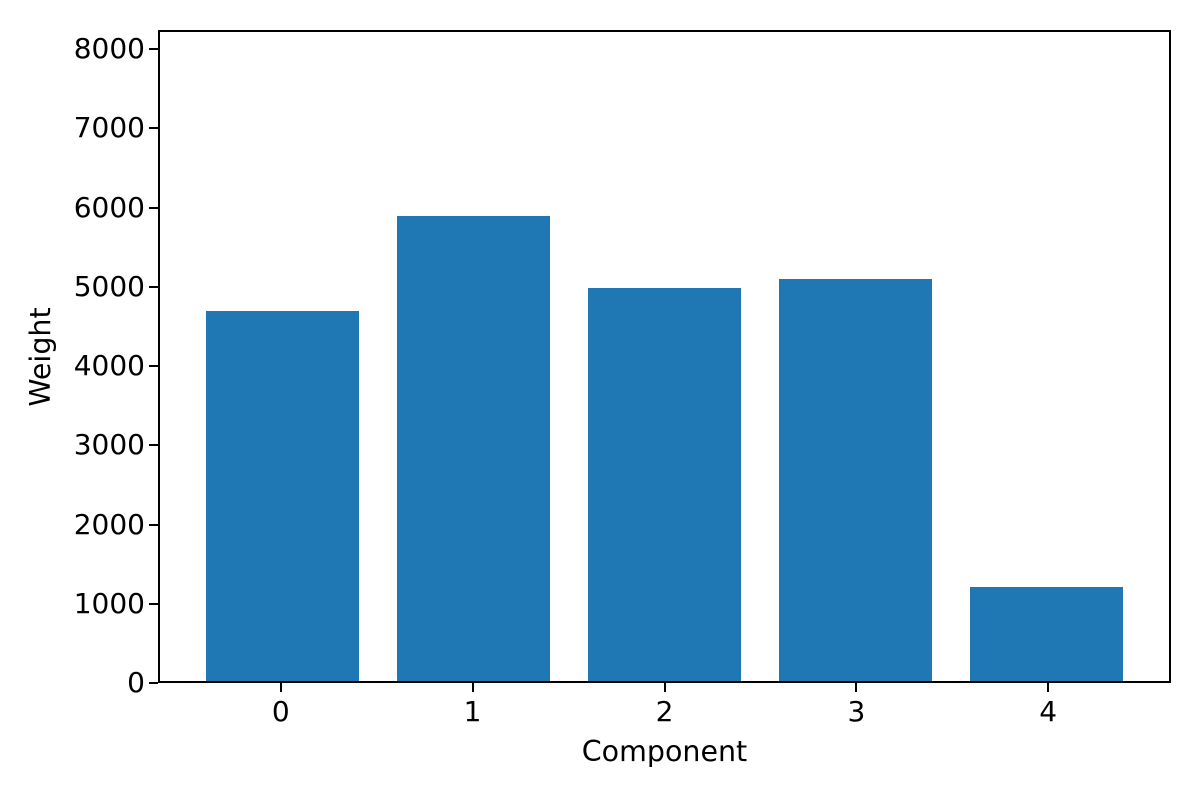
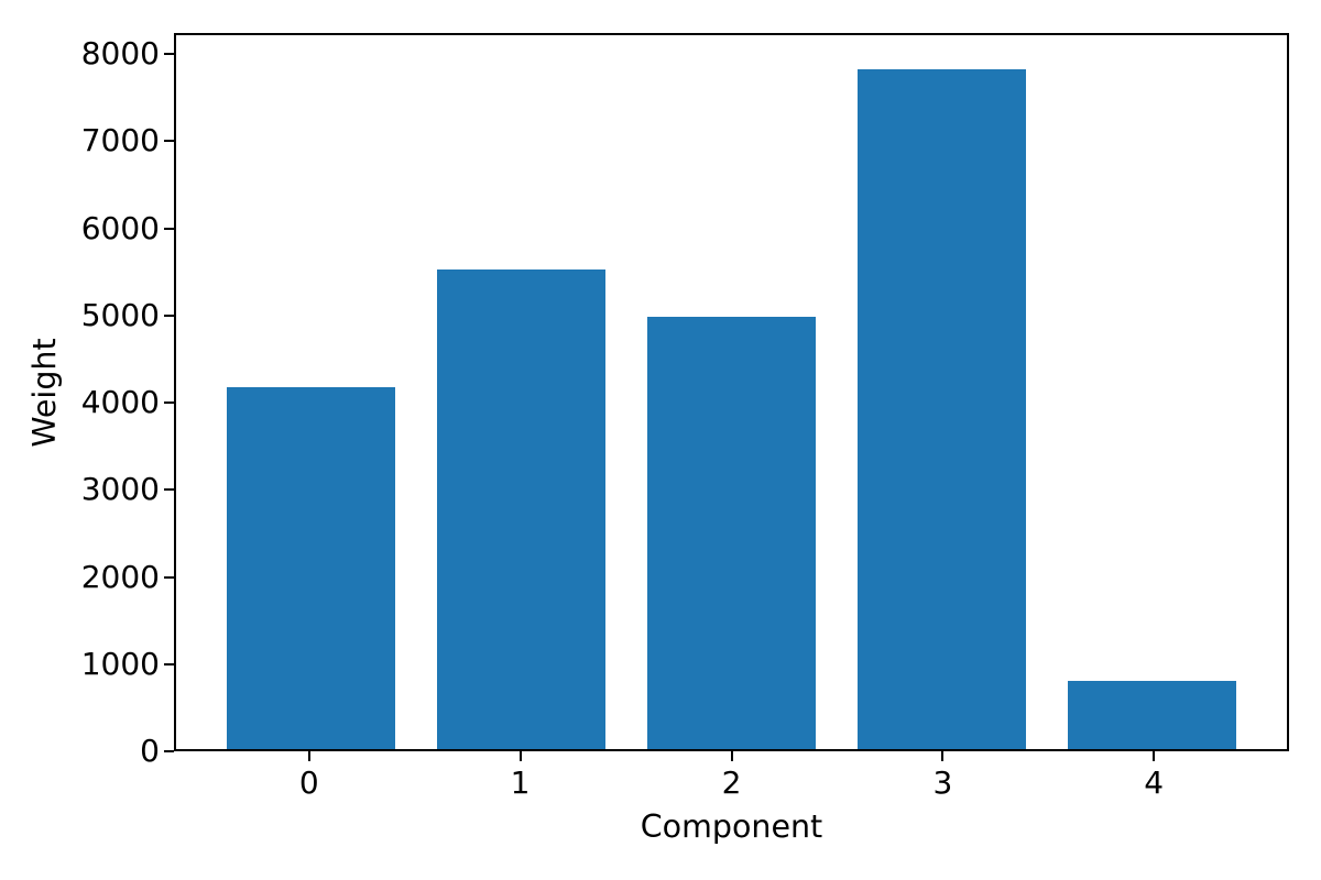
0: 4700 -> 4200
1: 5900 -> 5500
3: 5100 -> 7800
4: 1200 -> 800
